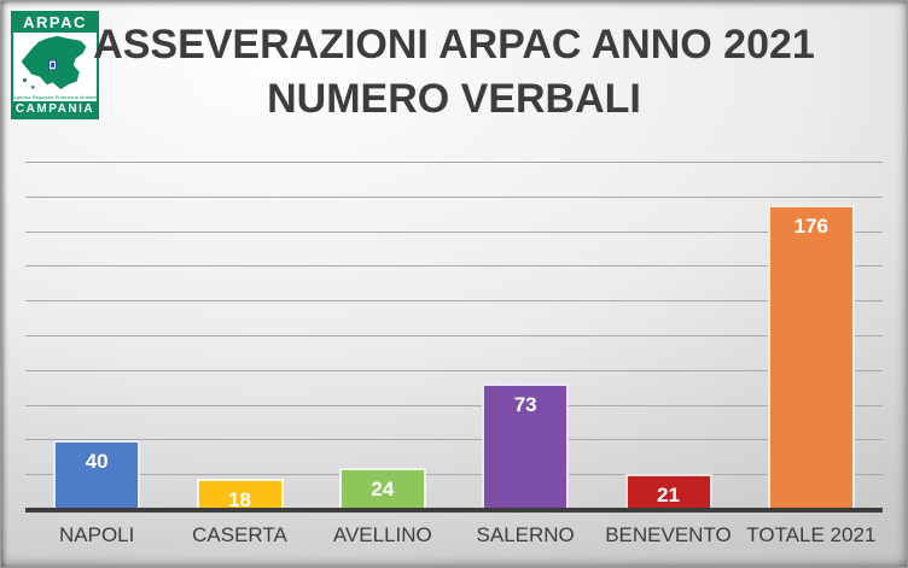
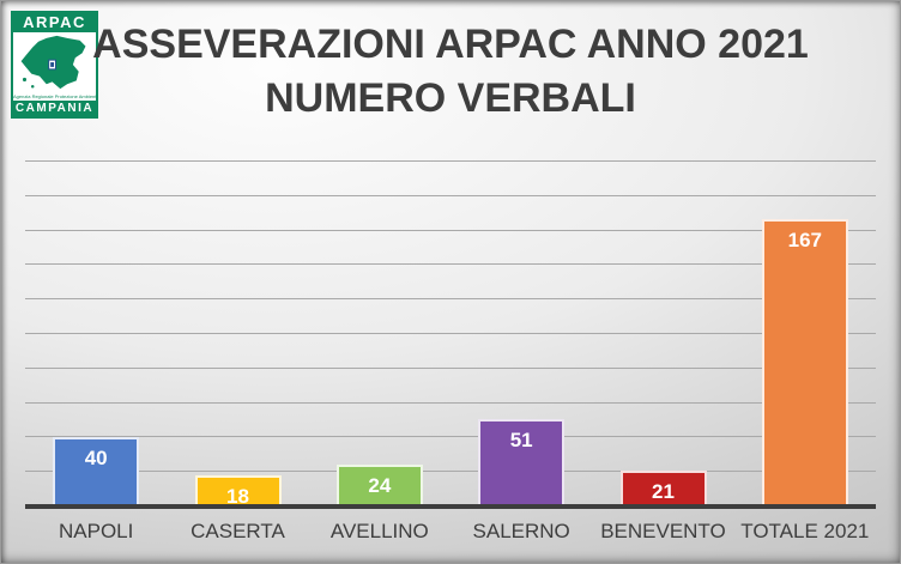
SALERNO: 73 -> 51
TOTALE 2021: 176 -> 167
